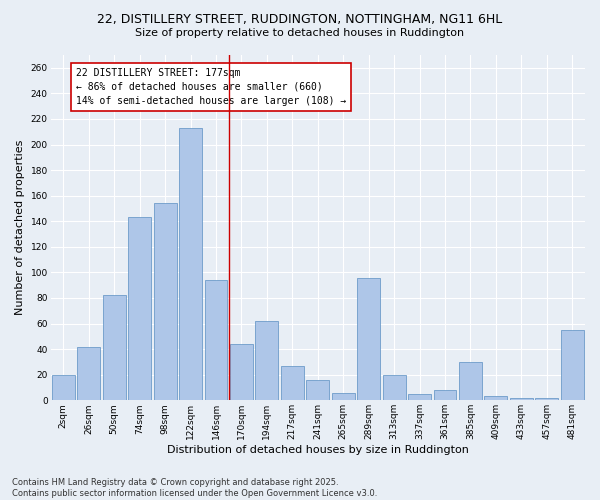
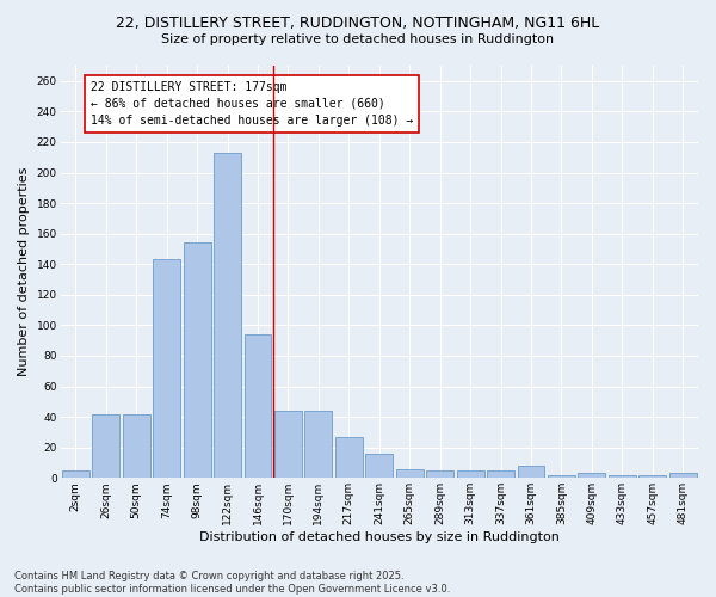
2sqm: 20 -> 5
50sqm: 82 -> 42
194sqm: 62 -> 44
289sqm: 96 -> 5
313sqm: 20 -> 5
385sqm: 30 -> 2
481sqm: 55 -> 3
